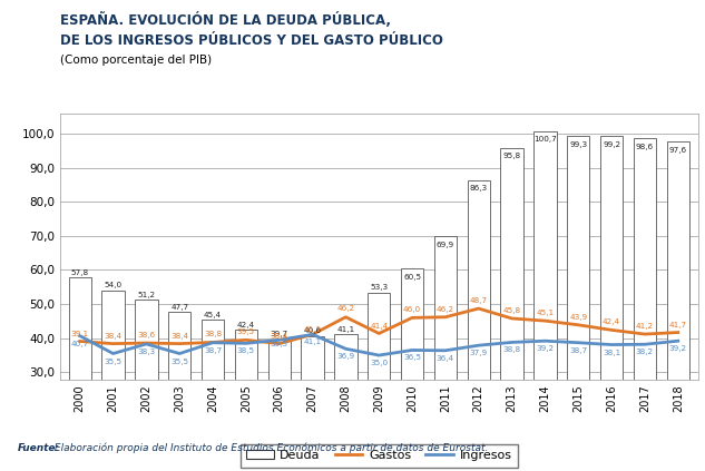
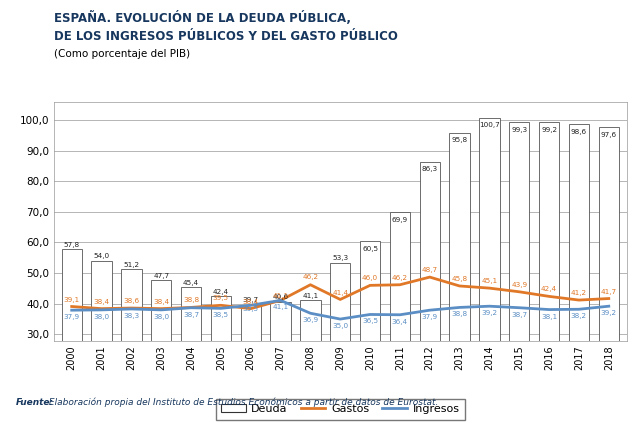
Ingresos/2000: 40,7 -> 37,9
Ingresos/2001: 35,5 -> 38,0
Ingresos/2003: 35,5 -> 38,0
